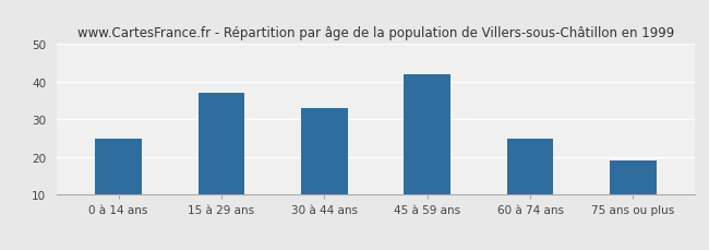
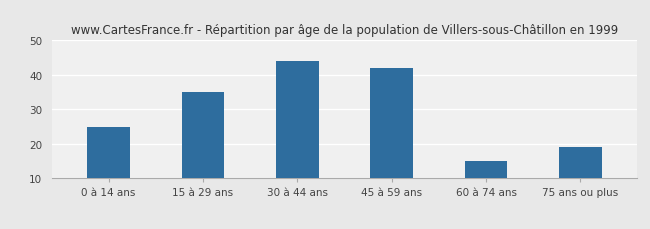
15 à 29 ans: 37 -> 35
30 à 44 ans: 33 -> 44
60 à 74 ans: 25 -> 15
